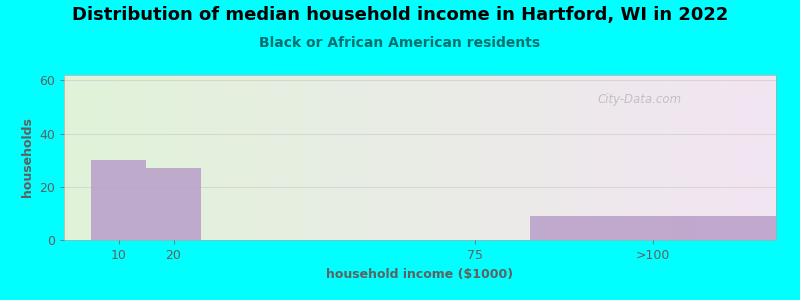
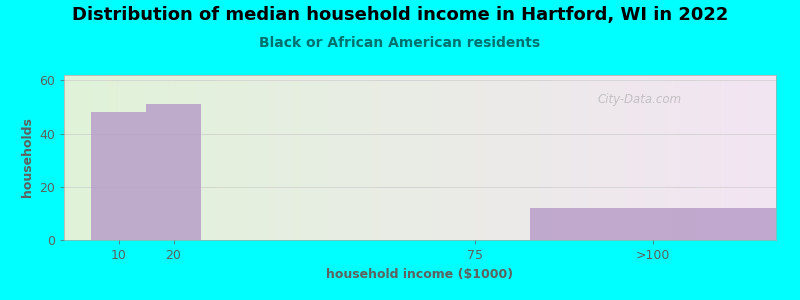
10: 30 -> 48
20: 27 -> 51
>100: 9 -> 12
